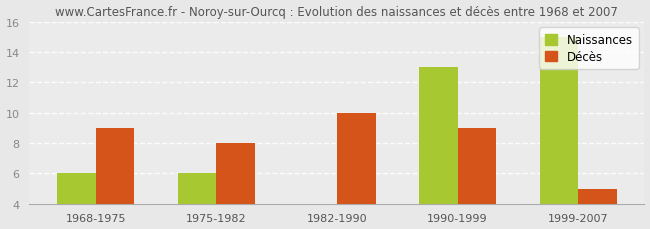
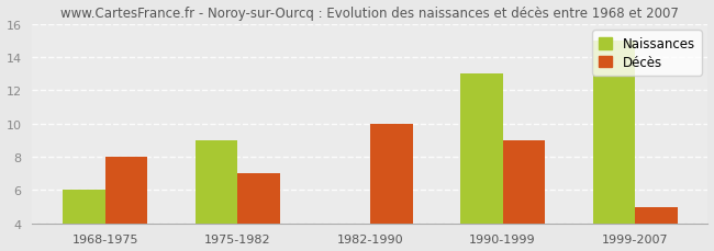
Décès/1968-1975: 9 -> 8
Naissances/1975-1982: 6 -> 9
Décès/1975-1982: 8 -> 7
